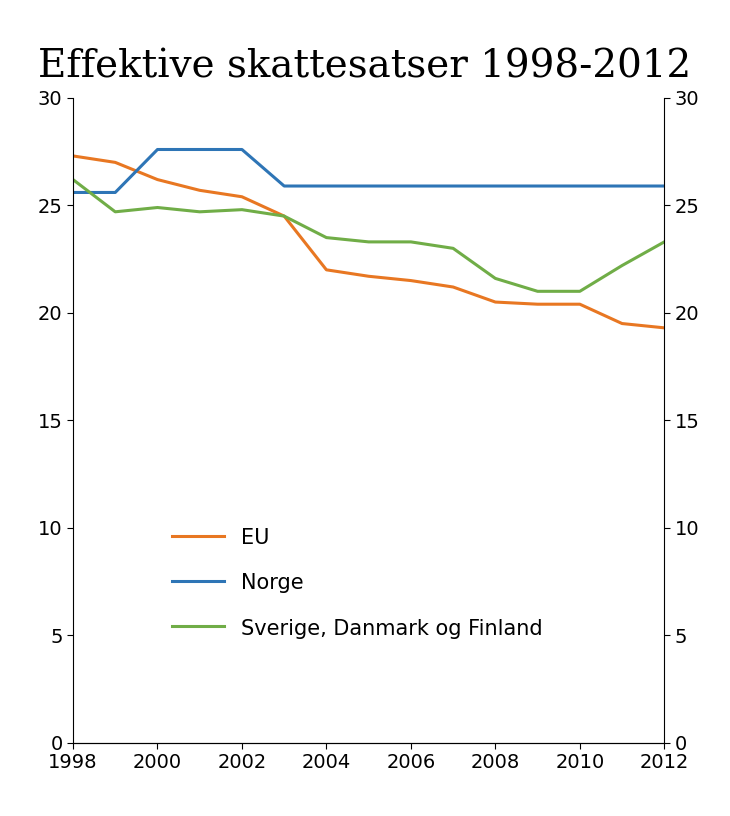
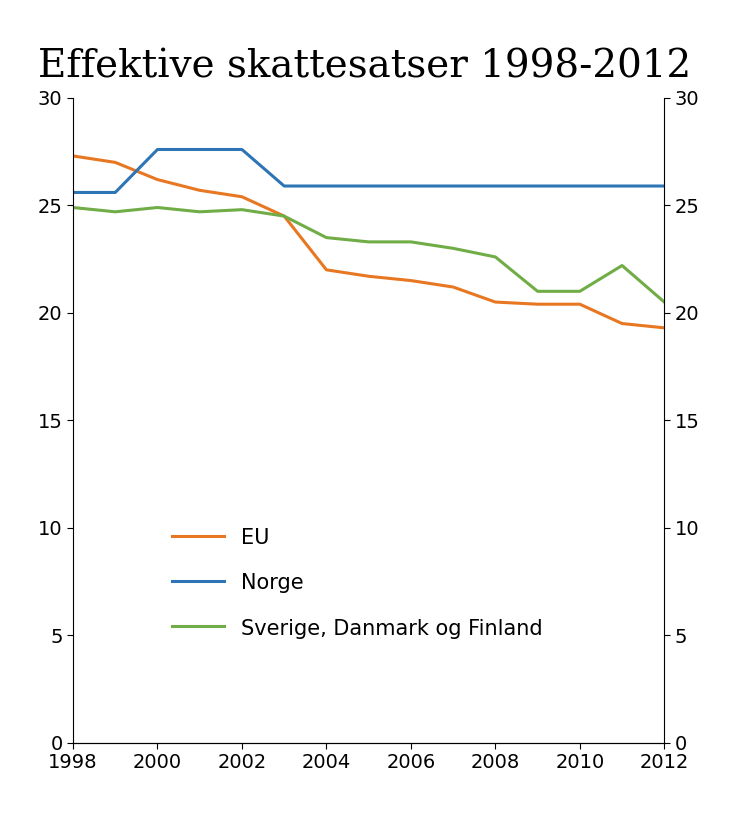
Sverige, Danmark og Finland/1998: 26.2 -> 24.9
Sverige, Danmark og Finland/2008: 21.6 -> 22.6
Sverige, Danmark og Finland/2012: 23.3 -> 20.5
